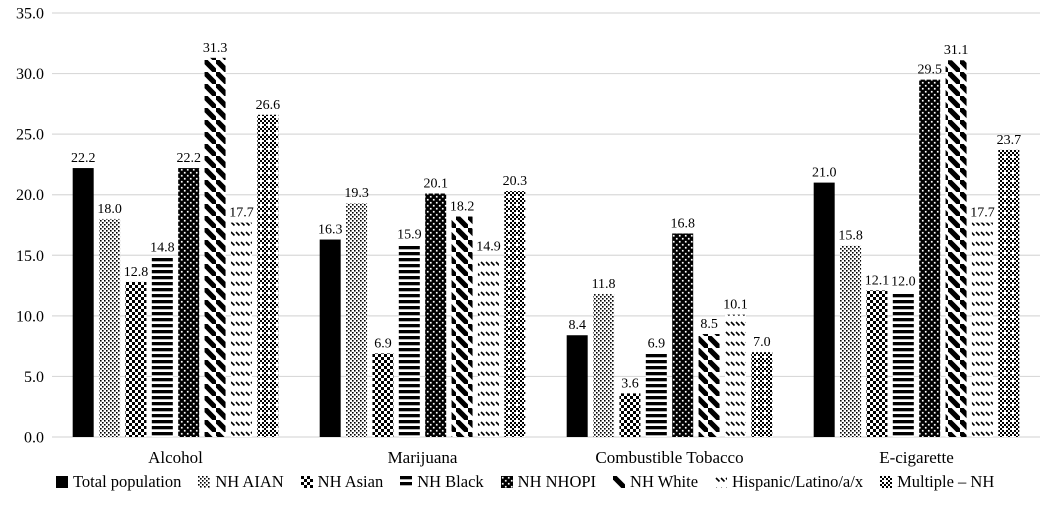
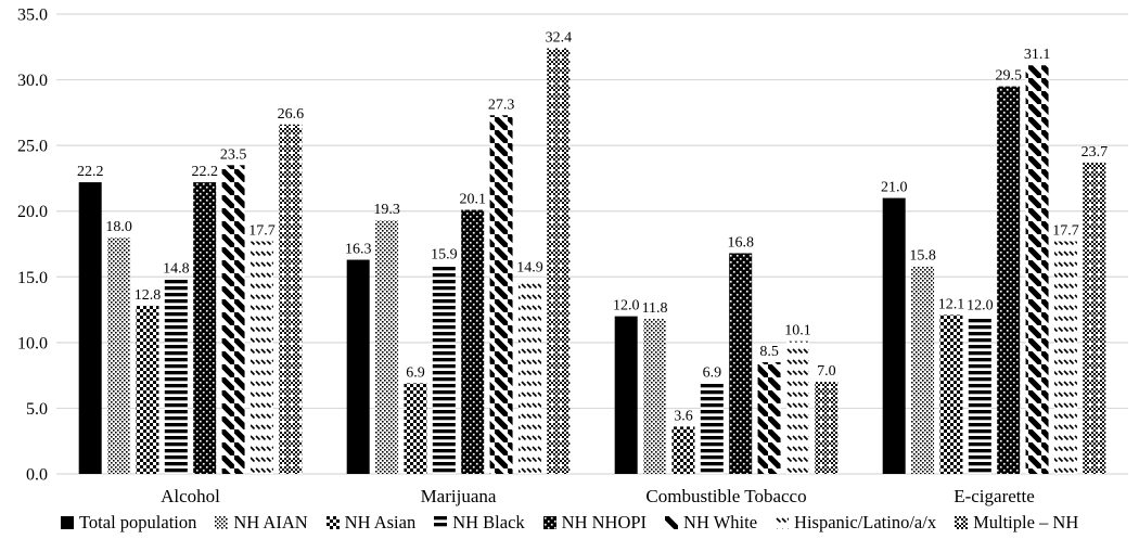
NH White/Alcohol: 31.3 -> 23.5
NH White/Marijuana: 18.2 -> 27.3
Multiple – NH/Marijuana: 20.3 -> 32.4
Total population/Combustible Tobacco: 8.4 -> 12.0
